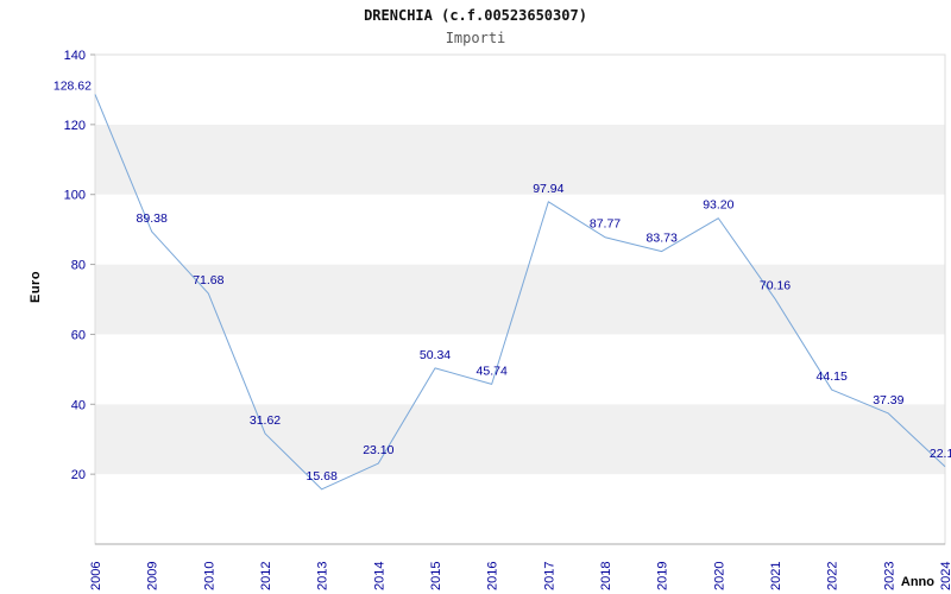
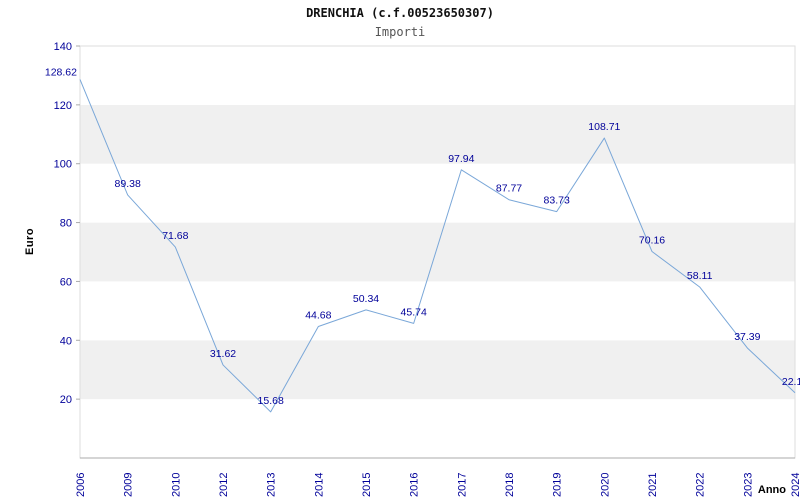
2014: 23.10 -> 44.68
2020: 93.20 -> 108.71
2022: 44.15 -> 58.11
